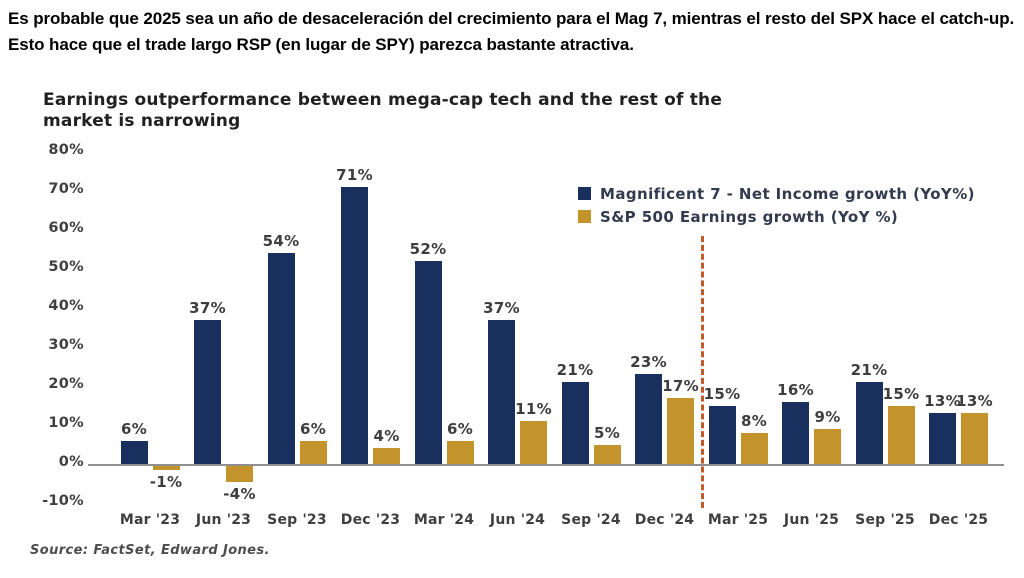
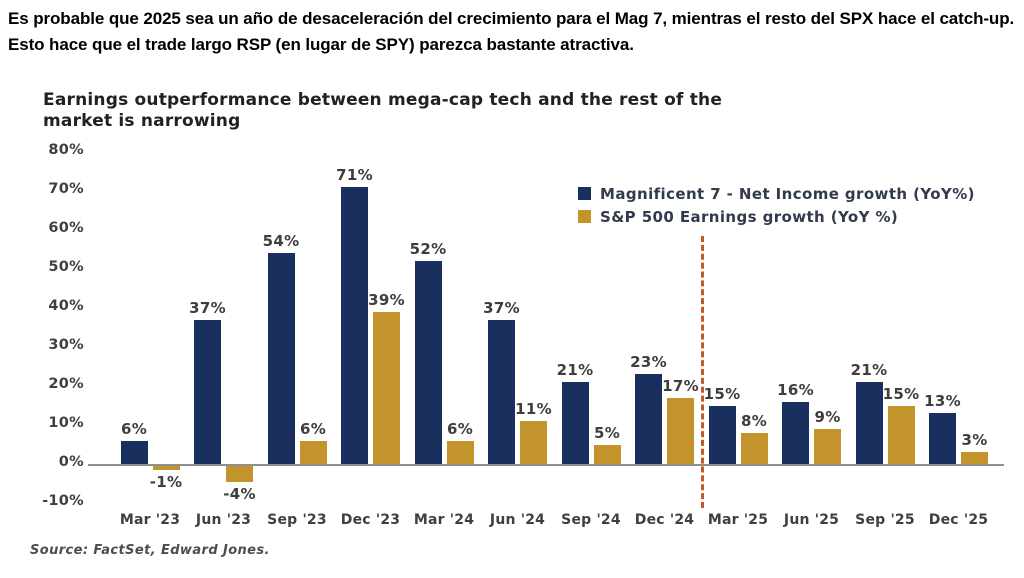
S&P 500 Earnings growth (YoY %)/Dec '23: 4% -> 39%
S&P 500 Earnings growth (YoY %)/Dec '25: 13% -> 3%
